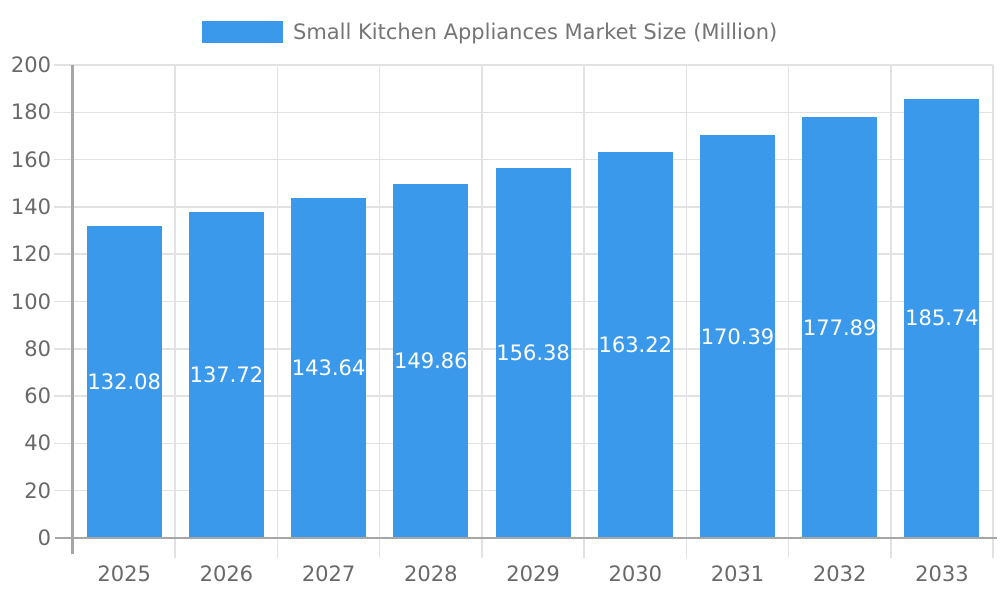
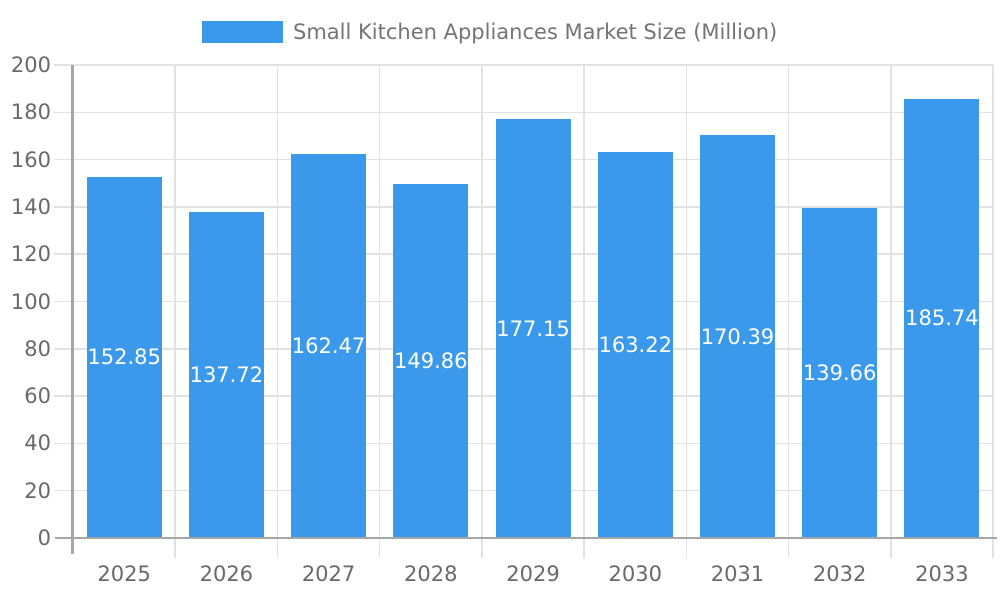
2025: 132.08 -> 152.85
2027: 143.64 -> 162.47
2029: 156.38 -> 177.15
2032: 177.89 -> 139.66
